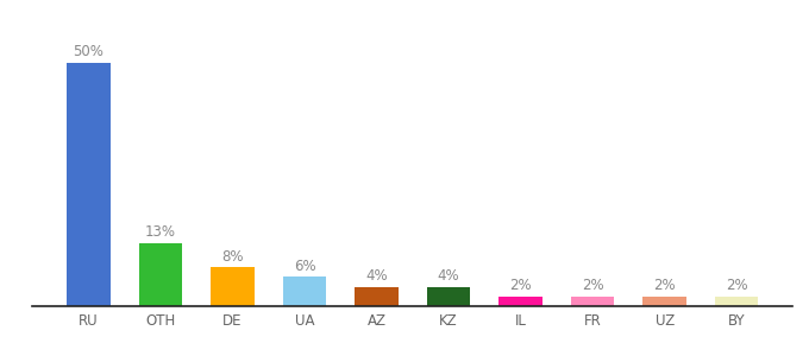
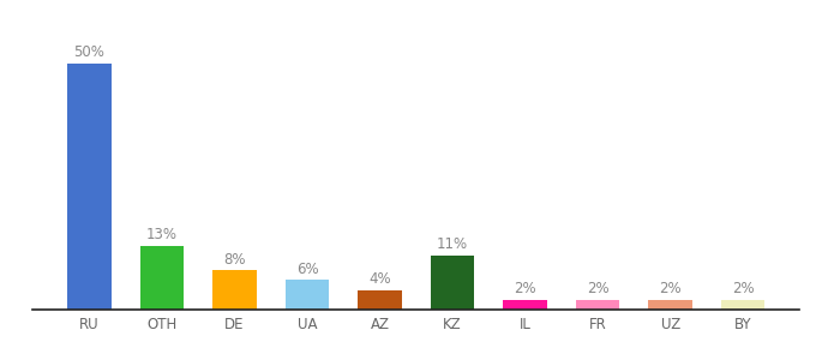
KZ: 4% -> 11%
